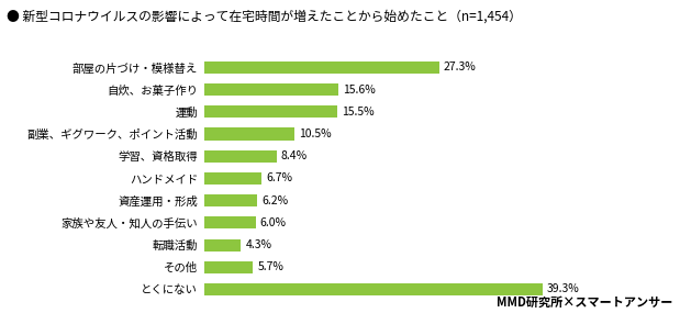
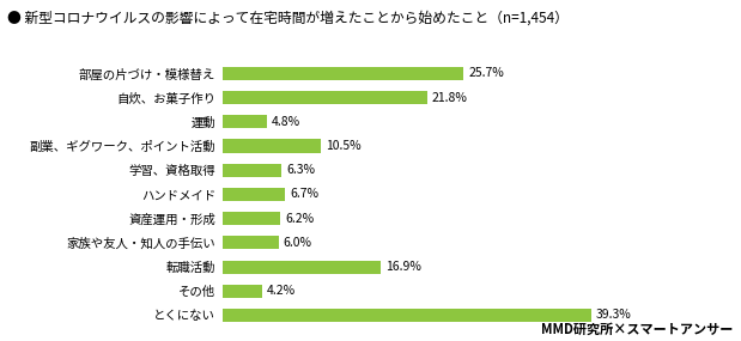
部屋の片づけ・模様替え: 27.3% -> 25.7%
自炊、お菓子作り: 15.6% -> 21.8%
運動: 15.5% -> 4.8%
学習、資格取得: 8.4% -> 6.3%
転職活動: 4.3% -> 16.9%
その他: 5.7% -> 4.2%
